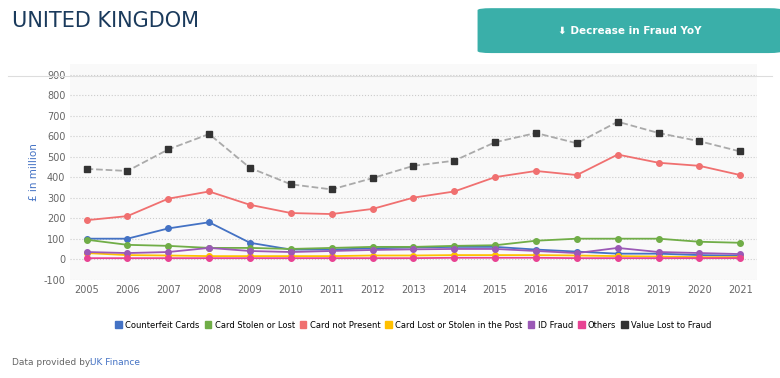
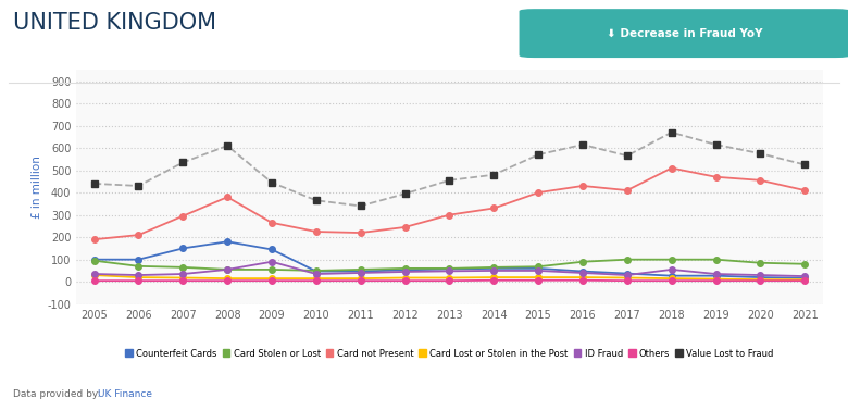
Card not Present/2008: 330 -> 380
Counterfeit Cards/2009: 80 -> 145
ID Fraud/2009: 40 -> 90
